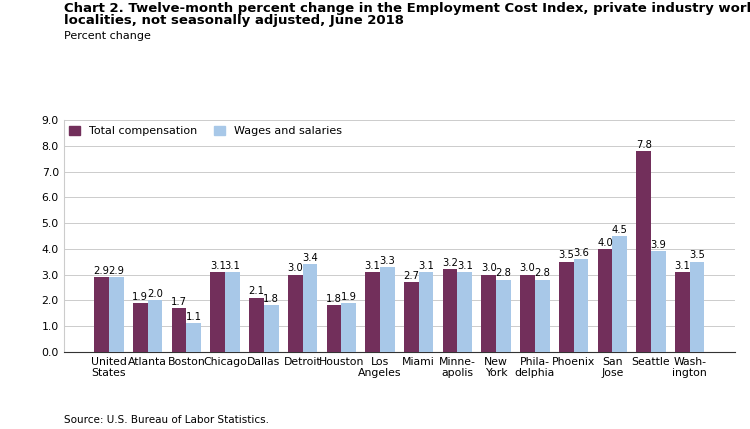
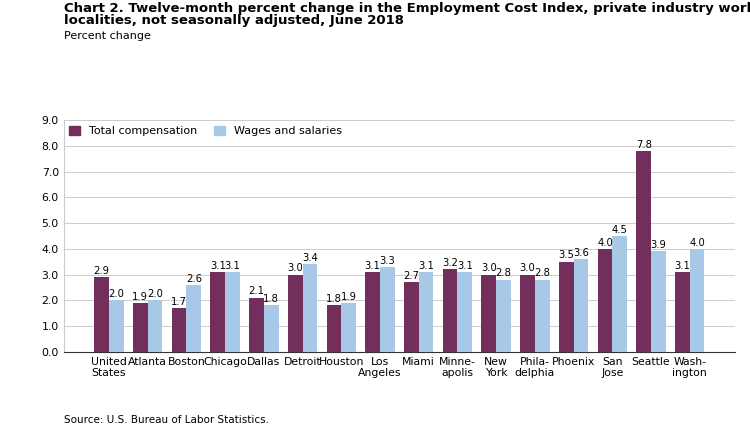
Wages and salaries/United States: 2.9 -> 2.0
Wages and salaries/Boston: 1.1 -> 2.6
Wages and salaries/Wash- ington: 3.5 -> 4.0
